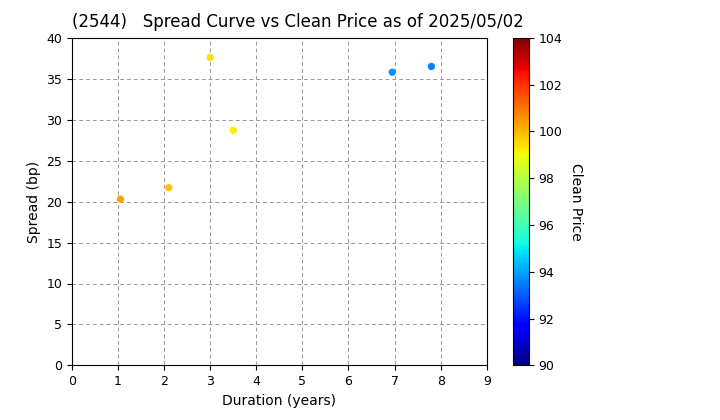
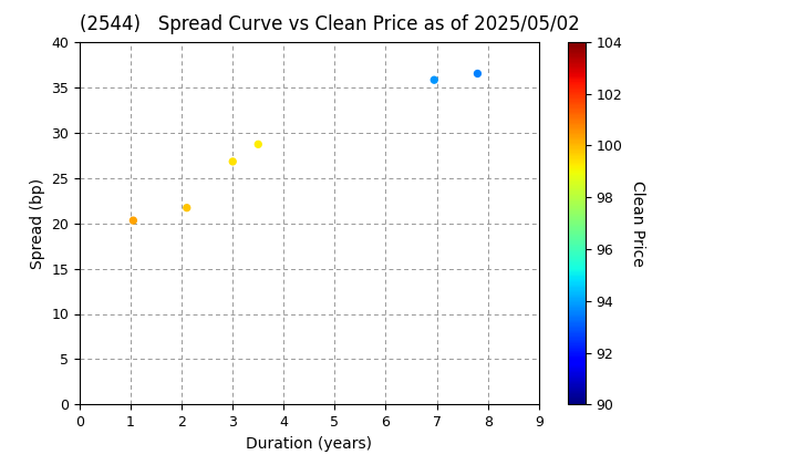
3: 37.6 -> 26.8
